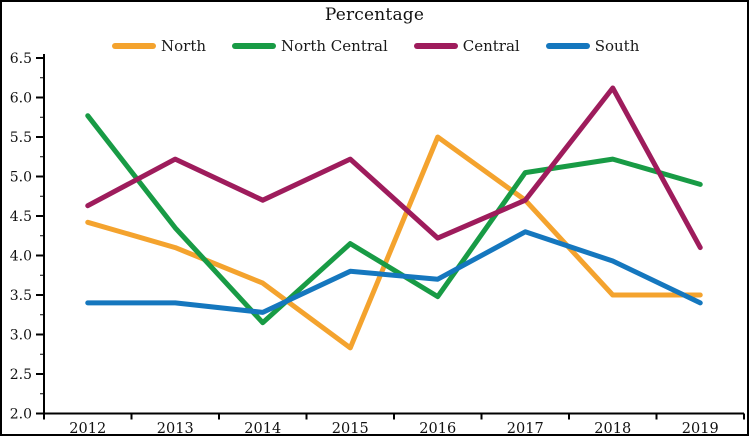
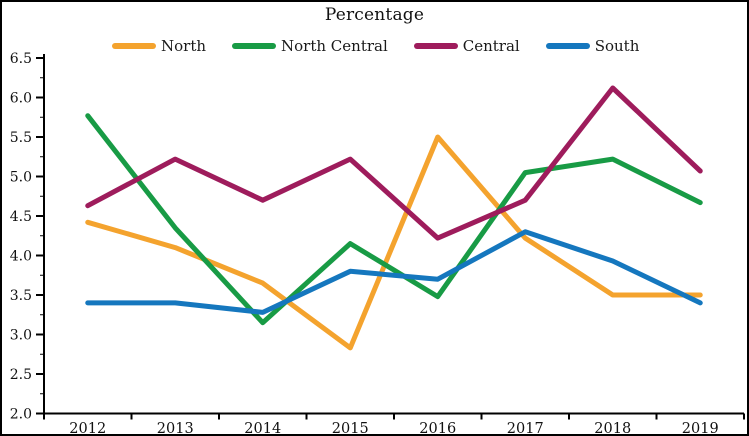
North/2017: 4.7 -> 4.2
North Central/2019: 4.9 -> 4.7
Central/2019: 4.1 -> 5.1
